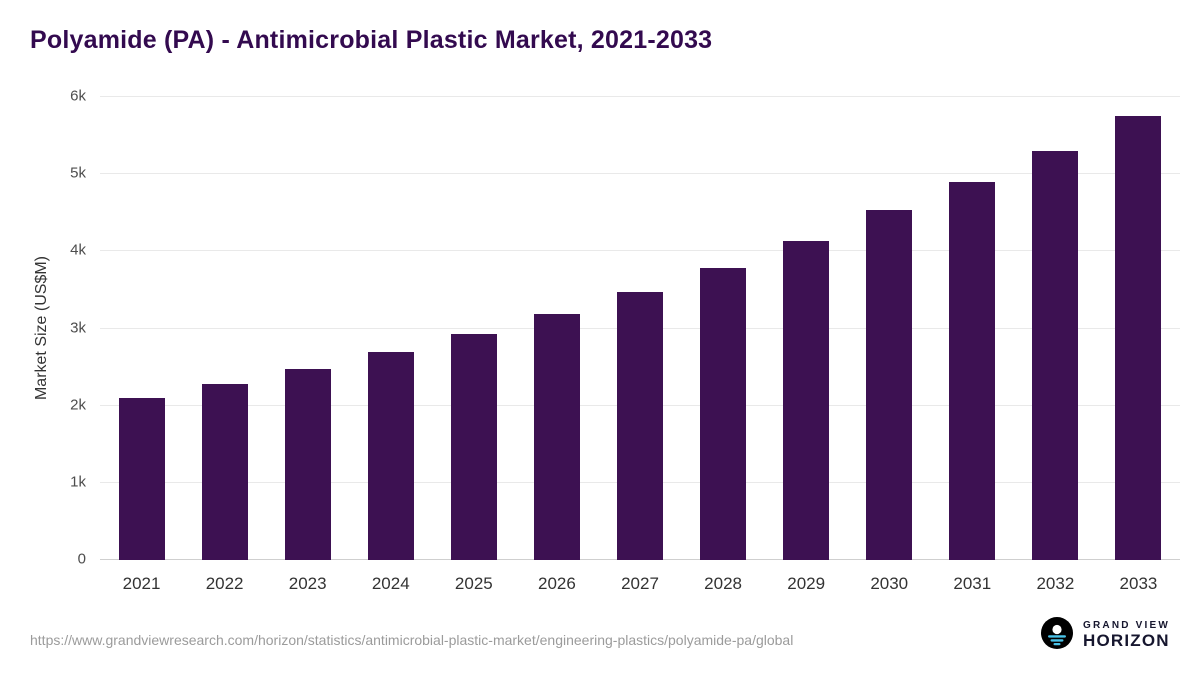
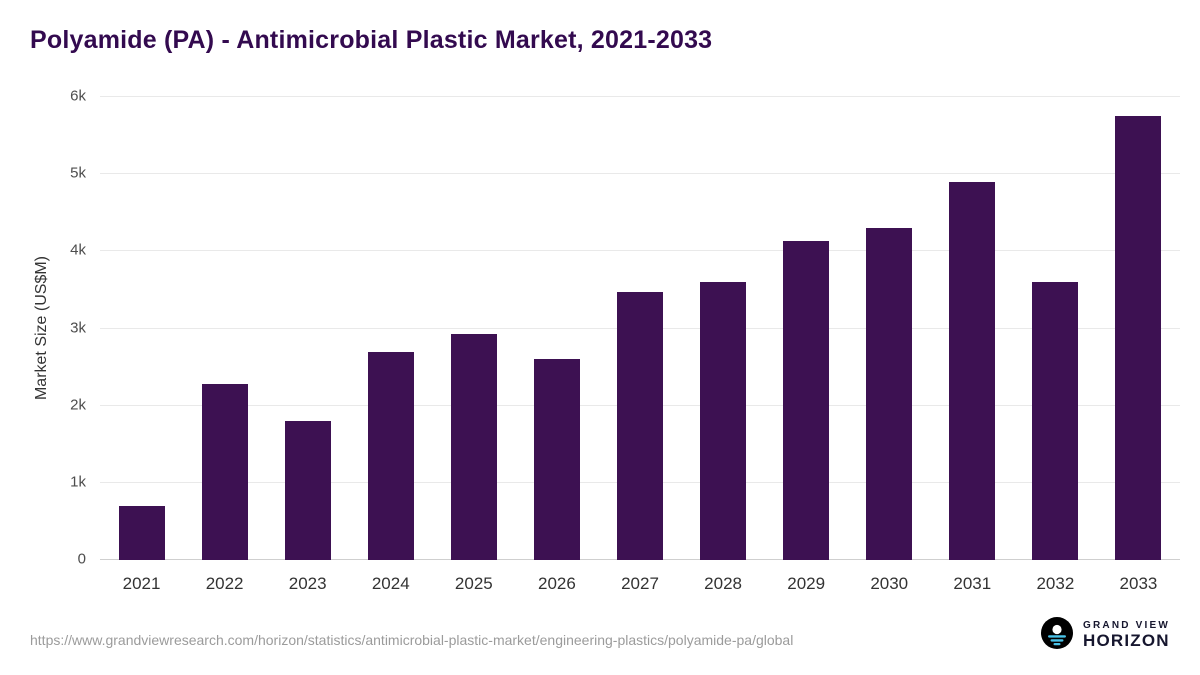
2021: 2.1k -> 0.7k
2023: 2.5k -> 1.8k
2026: 3.2k -> 2.6k
2028: 3.8k -> 3.6k
2030: 4.5k -> 4.3k
2032: 5.3k -> 3.6k
